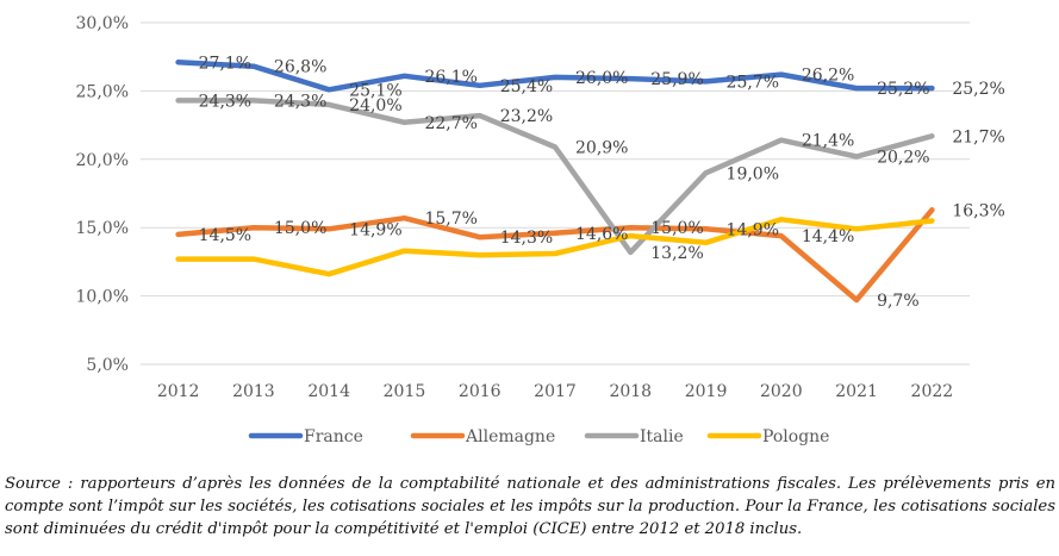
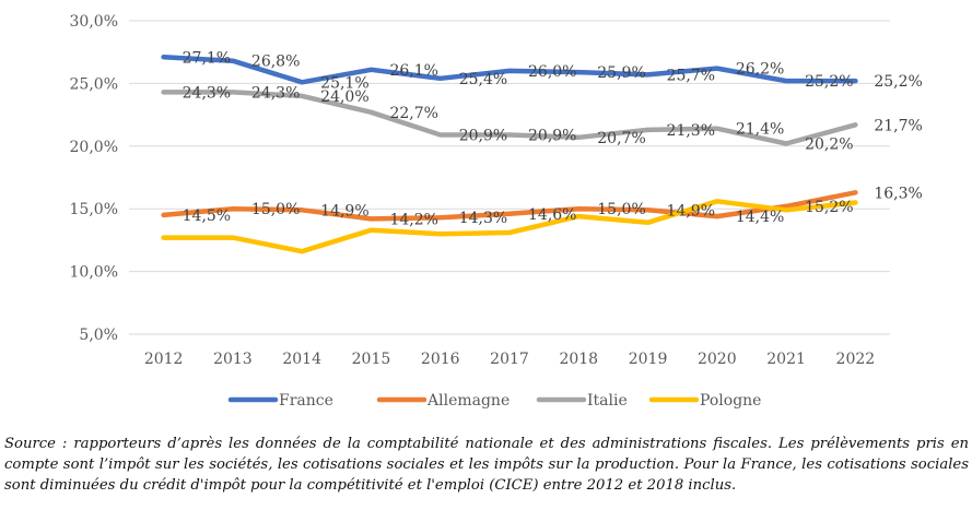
Allemagne/2015: 15,7% -> 14,2%
Italie/2016: 23,2% -> 20,9%
Italie/2018: 13,2% -> 20,7%
Italie/2019: 19,0% -> 21,3%
Allemagne/2021: 9,7% -> 15,2%
